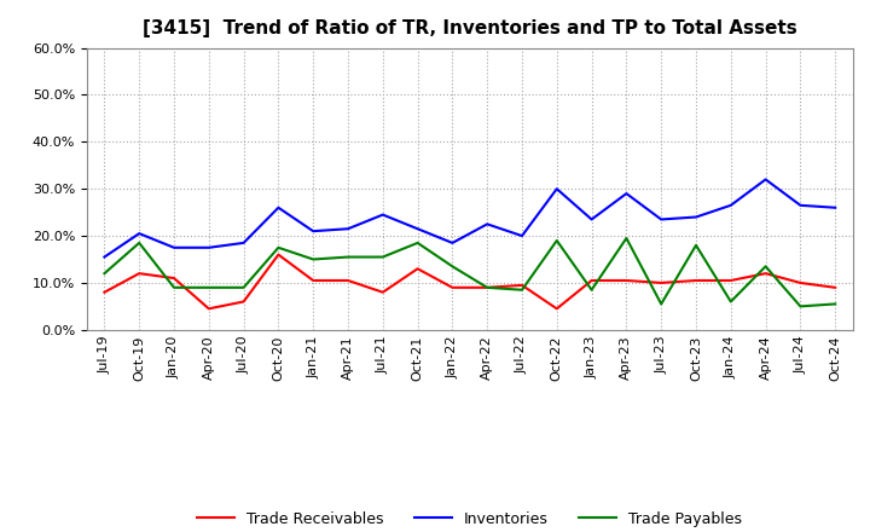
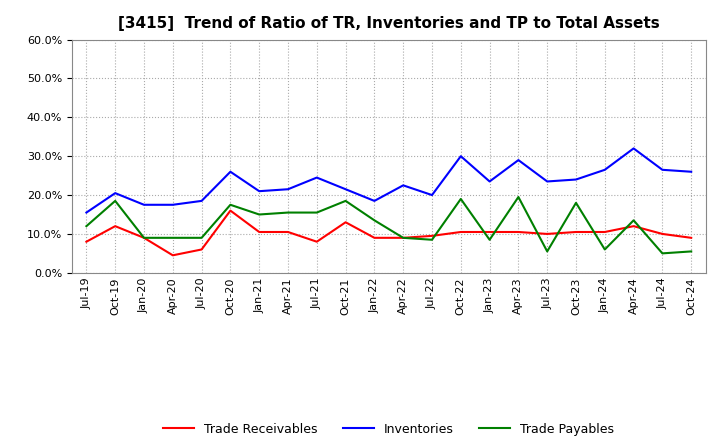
Trade Receivables/Jan-20: 11.0% -> 9.0%
Trade Receivables/Oct-22: 4.5% -> 10.5%
